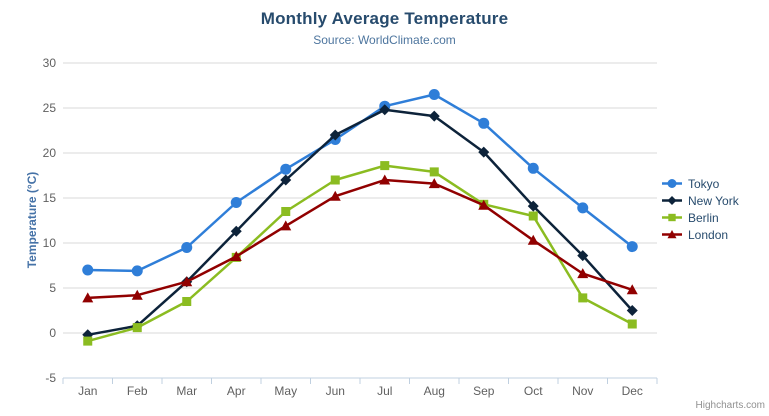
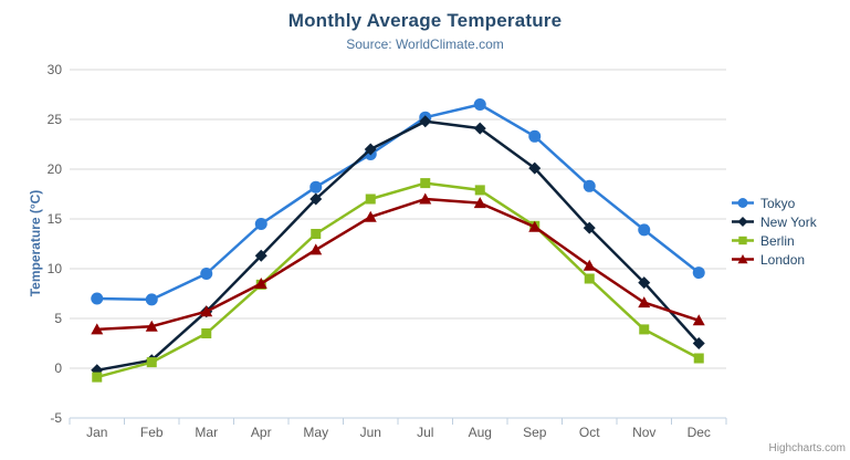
Berlin/Oct: 13 -> 9
